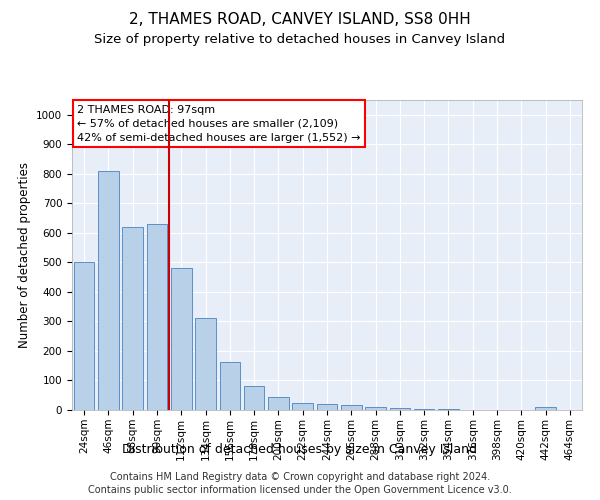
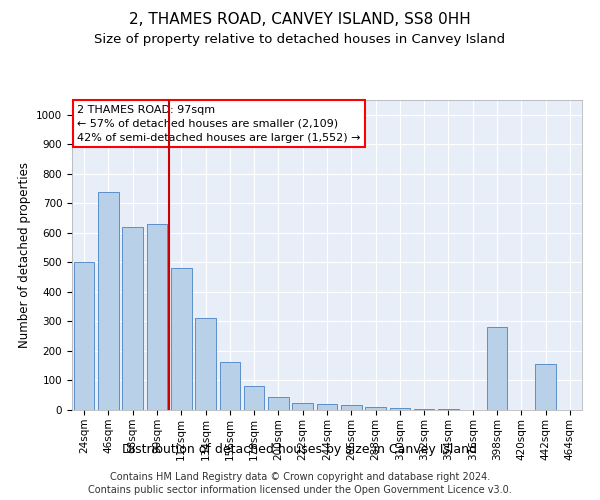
46sqm: 810 -> 740
398sqm: 1 -> 280
442sqm: 9 -> 155
